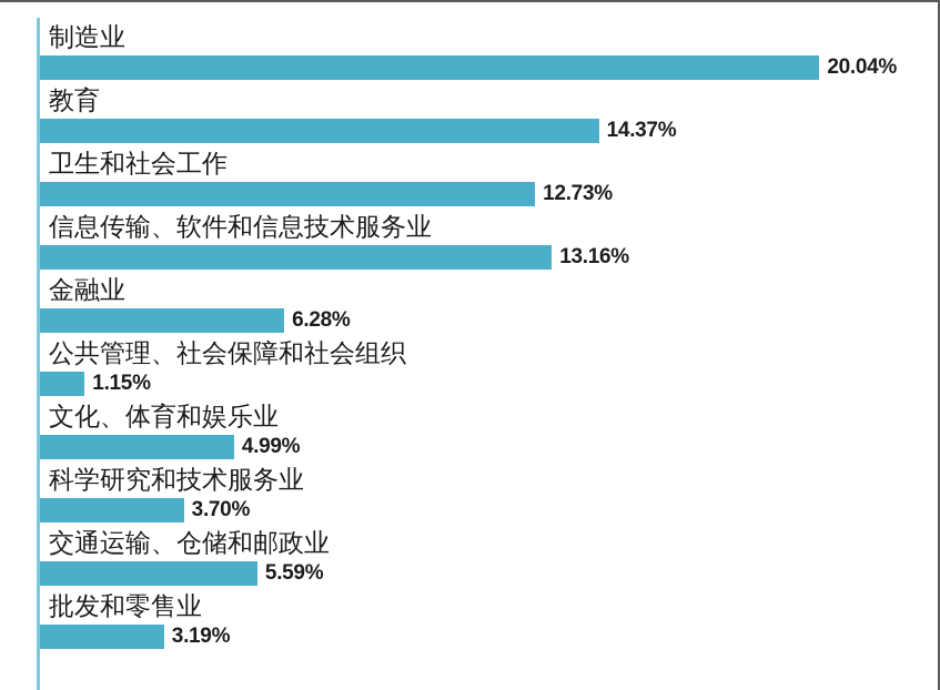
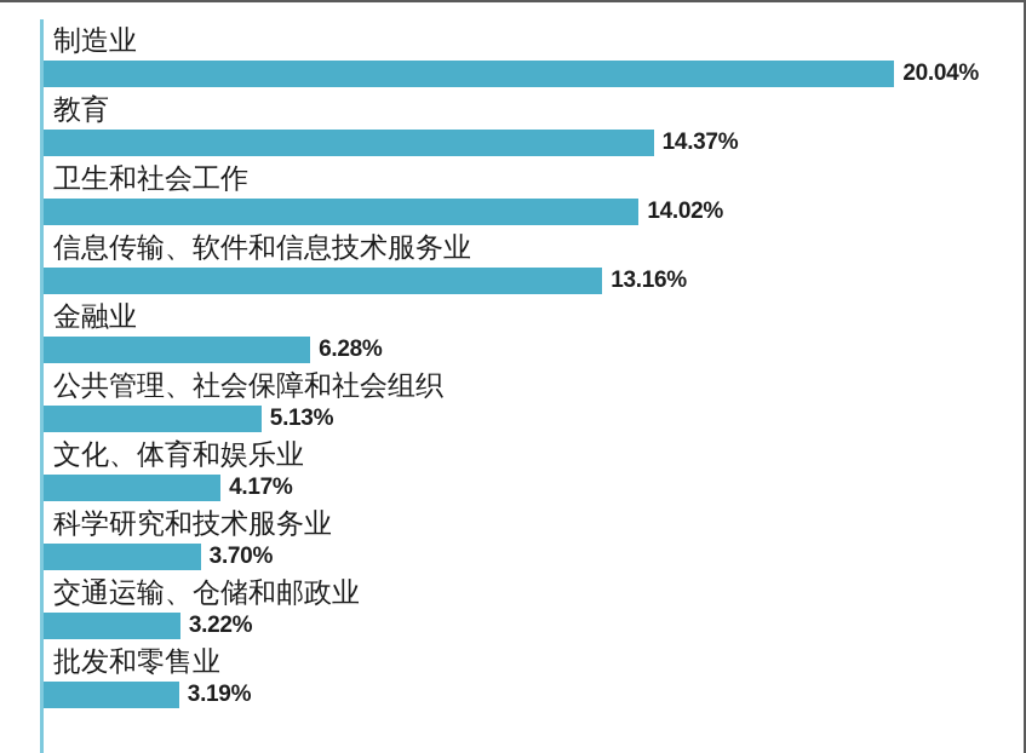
卫生和社会工作: 12.73% -> 14.02%
公共管理、社会保障和社会组织: 1.15% -> 5.13%
文化、体育和娱乐业: 4.99% -> 4.17%
交通运输、仓储和邮政业: 5.59% -> 3.22%
